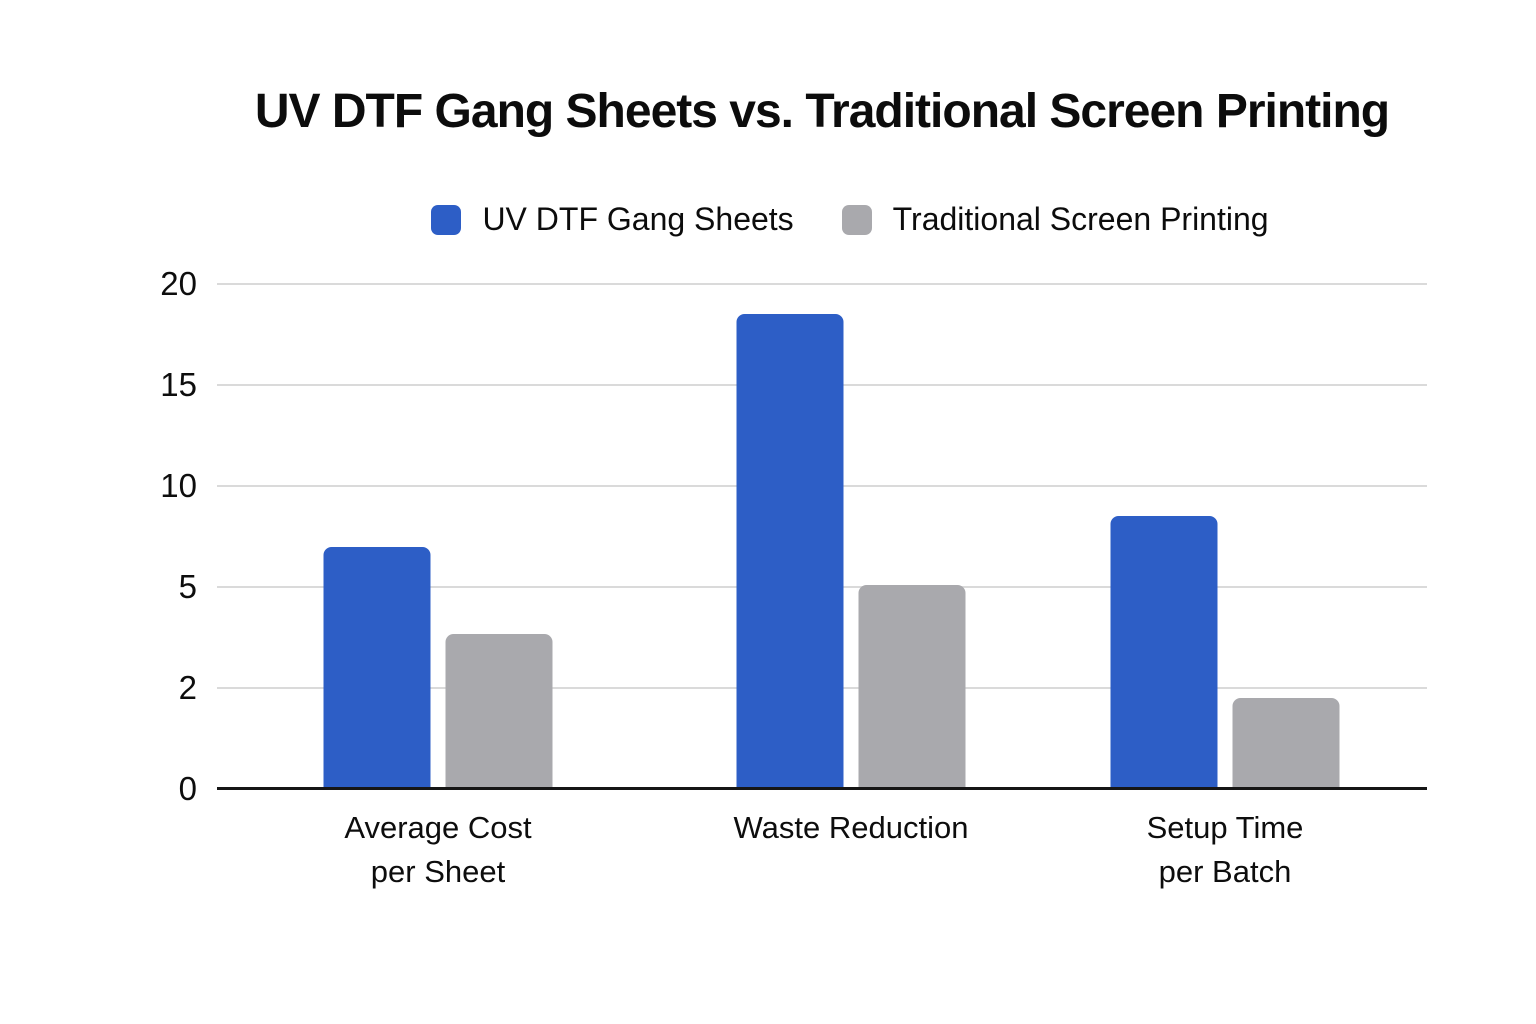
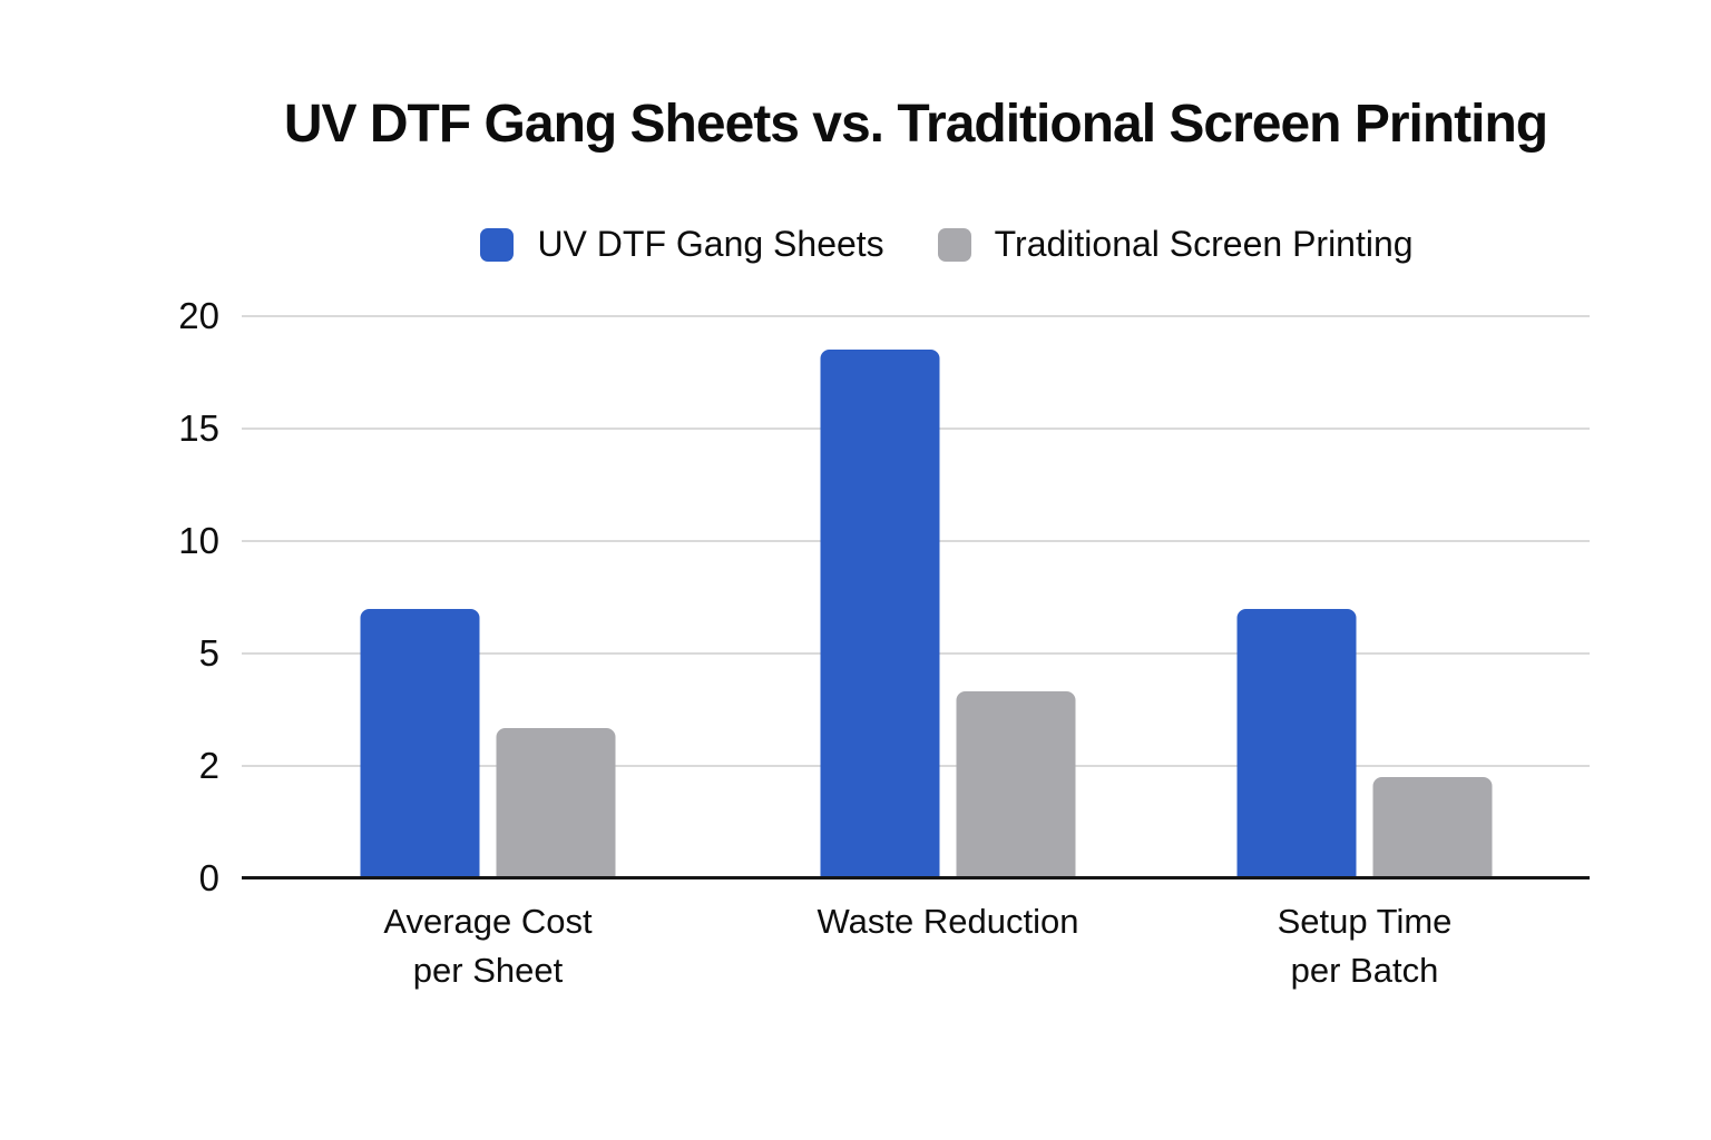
Traditional Screen Printing/Average Cost per Sheet: 3.6 -> 3.0
Traditional Screen Printing/Waste Reduction: 5.1 -> 4.0
UV DTF Gang Sheets/Setup Time per Batch: 8.5 -> 7.0
